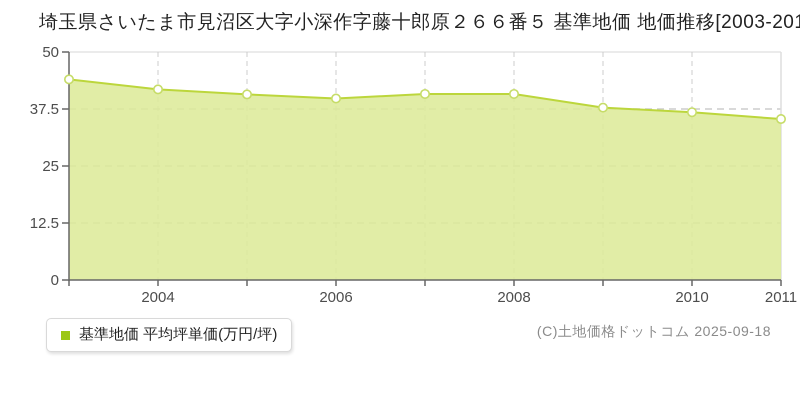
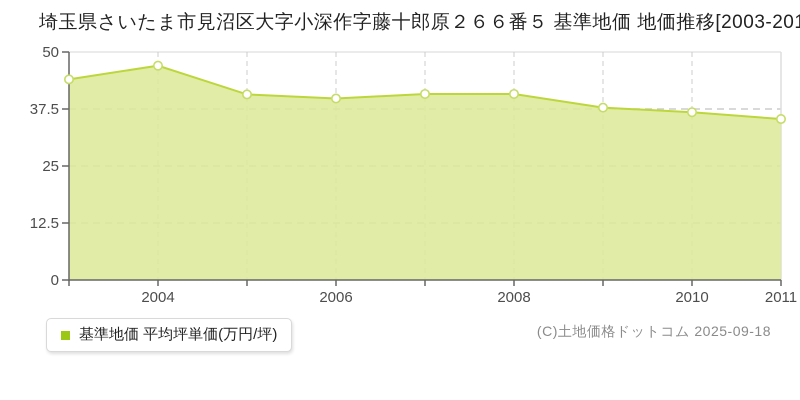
2004: 42 -> 47
